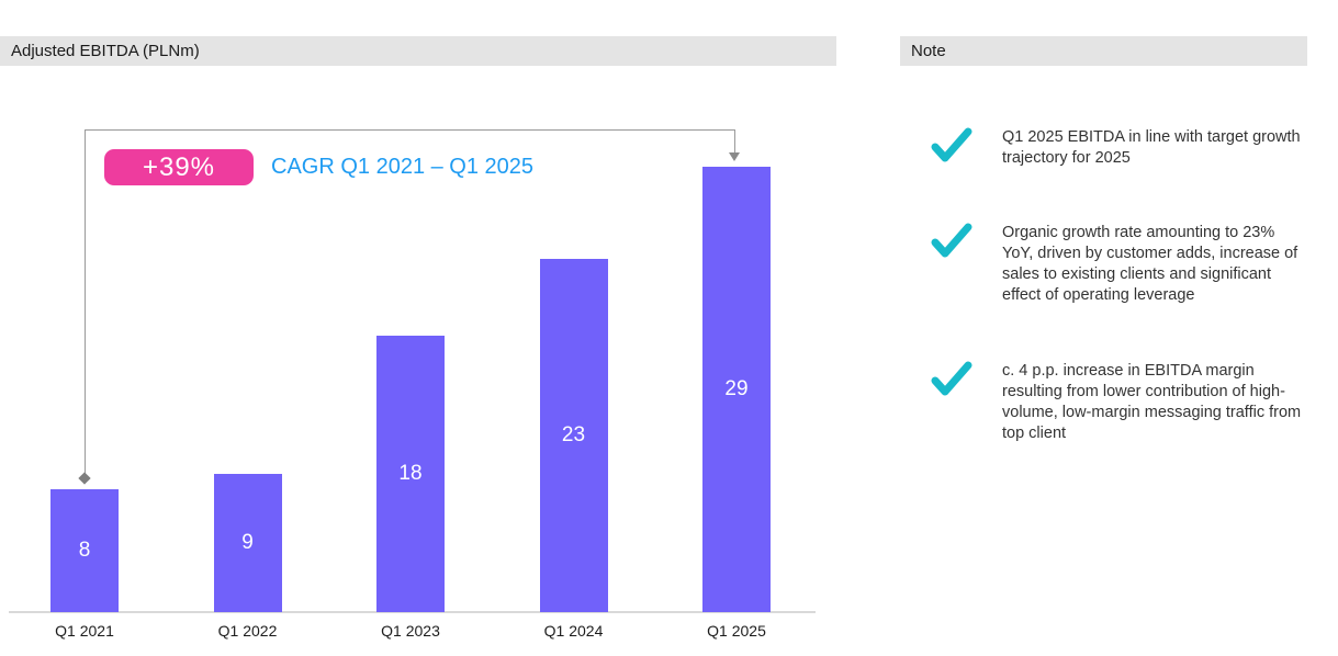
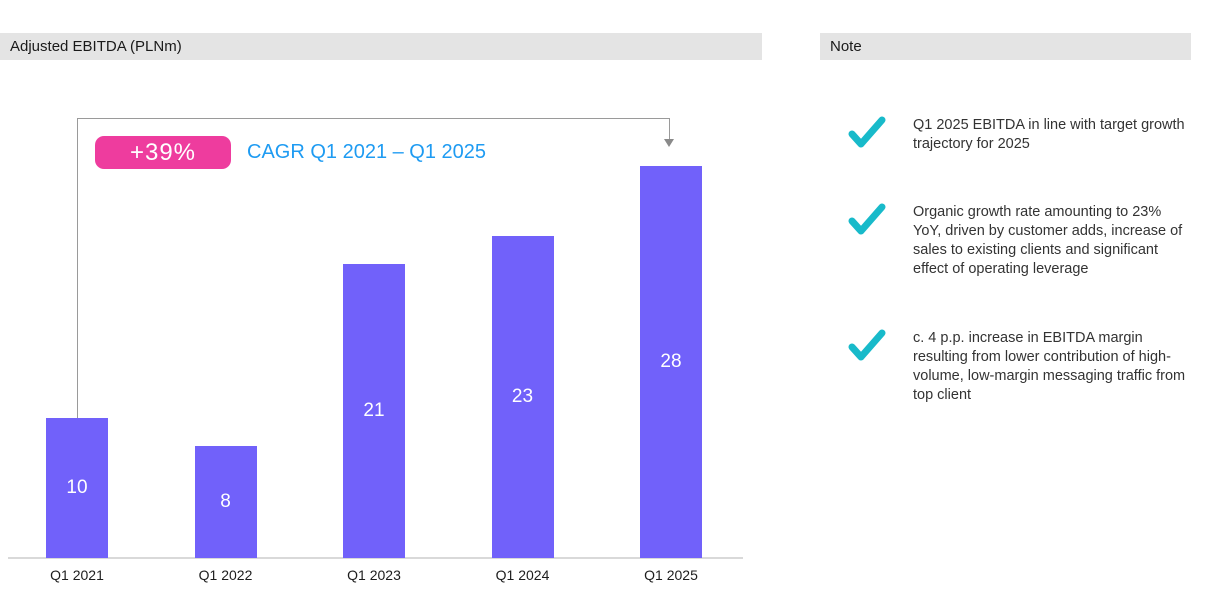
Q1 2021: 8 -> 10
Q1 2022: 9 -> 8
Q1 2023: 18 -> 21
Q1 2025: 29 -> 28
